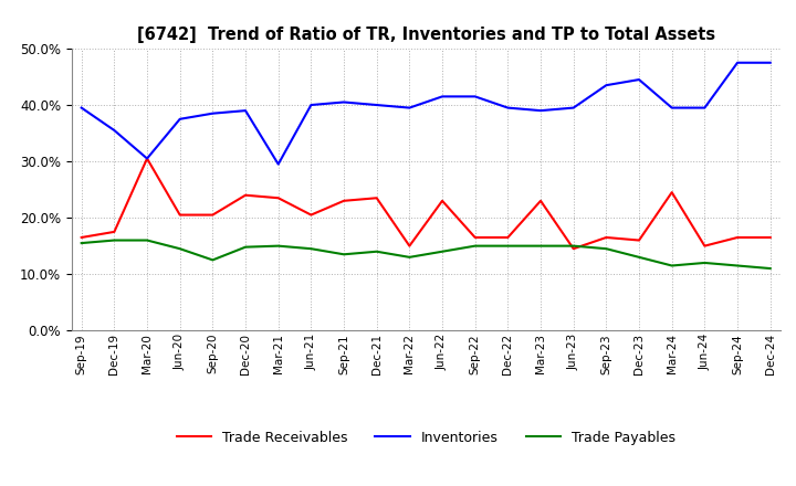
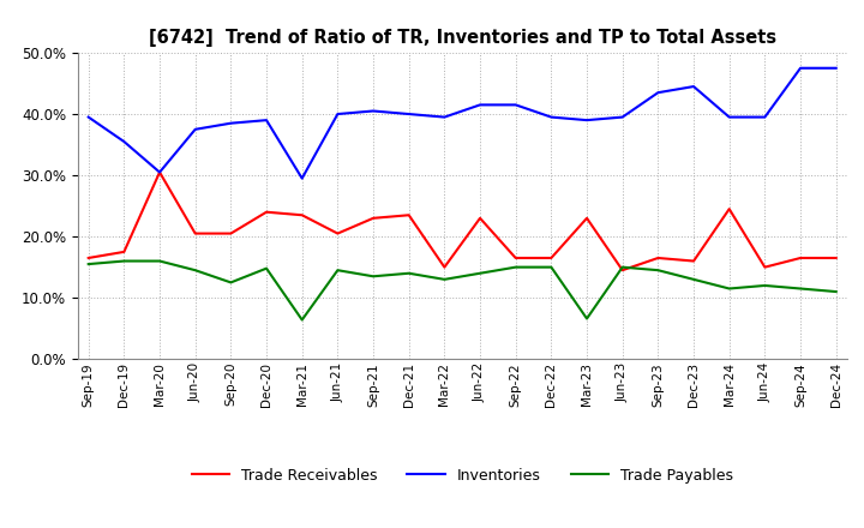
Trade Payables/Mar-21: 15.0% -> 6.4%
Trade Payables/Mar-23: 15.0% -> 6.6%
